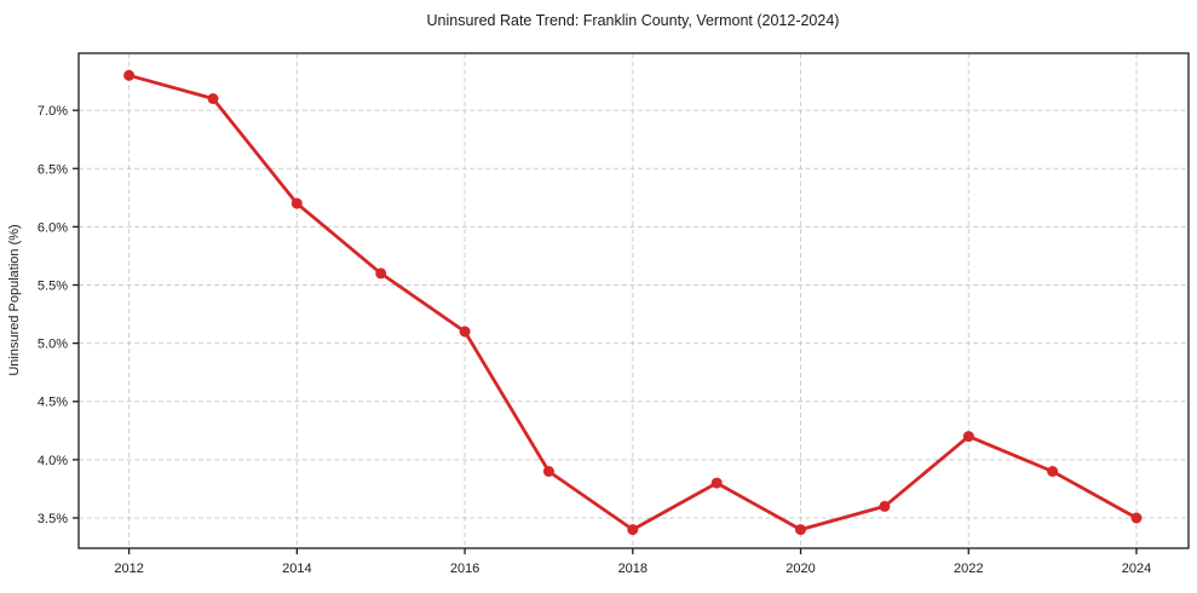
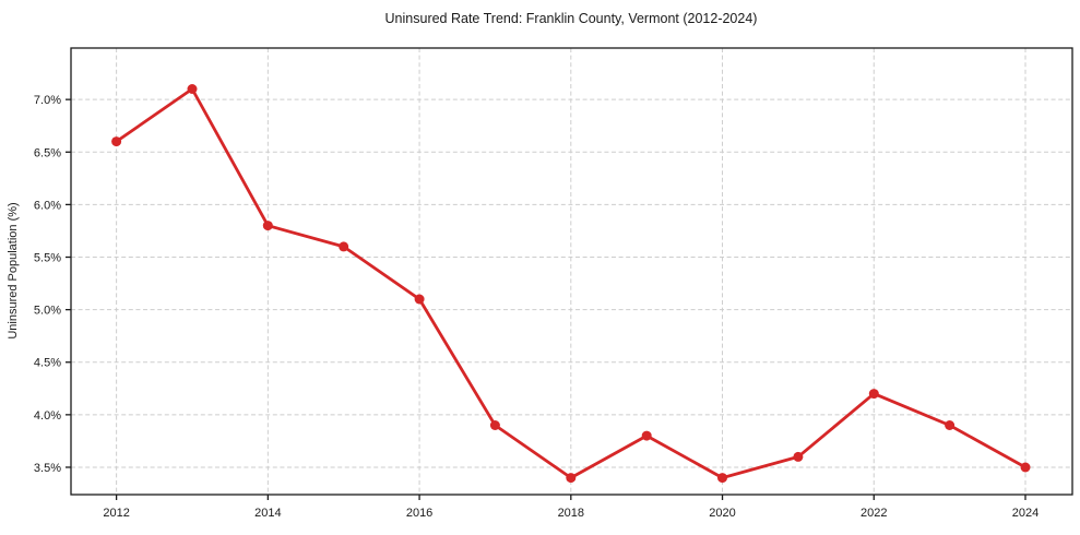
2012: 7.3% -> 6.6%
2014: 6.2% -> 5.8%
